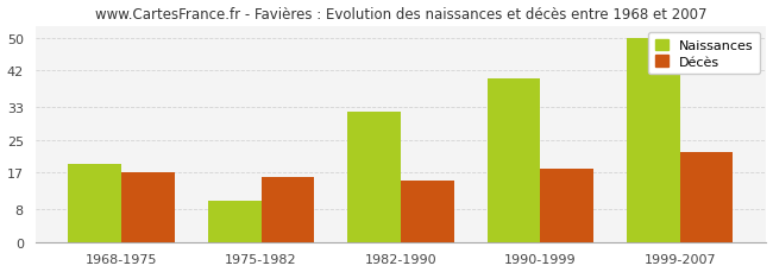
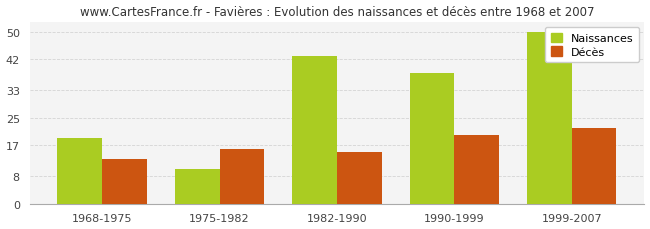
Décès/1968-1975: 17 -> 13
Naissances/1982-1990: 32 -> 43
Naissances/1990-1999: 40 -> 38
Décès/1990-1999: 18 -> 20
